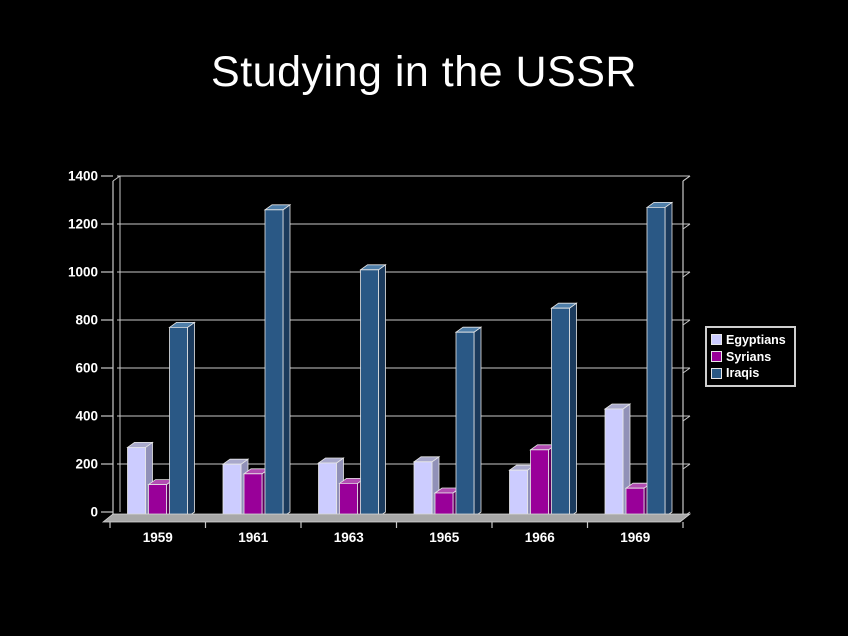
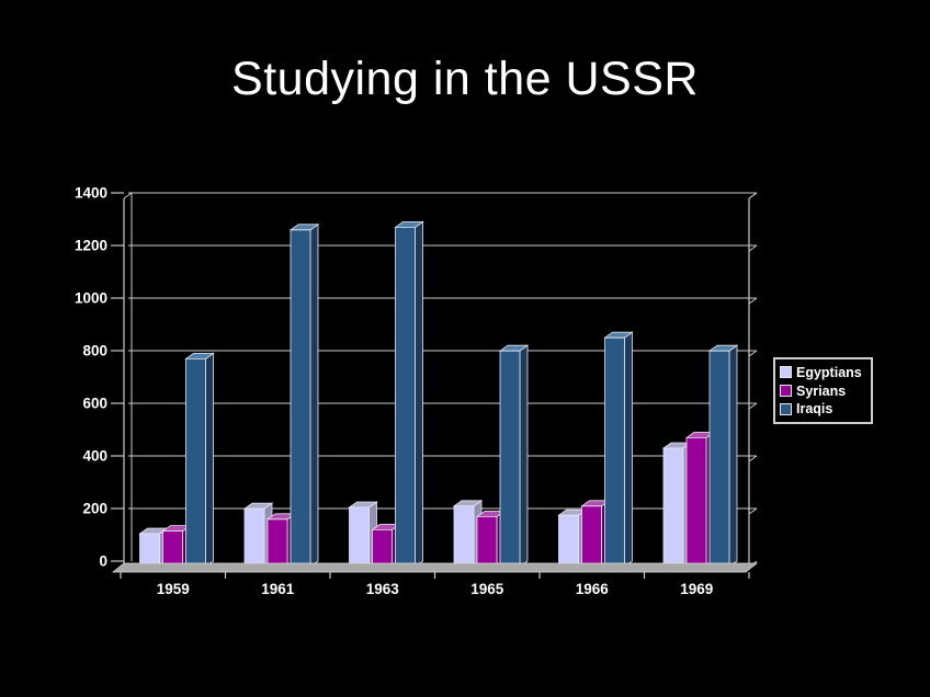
Egyptians/1959: 290 -> 120
Iraqis/1963: 1030 -> 1290
Syrians/1965: 100 -> 190
Iraqis/1965: 770 -> 820
Syrians/1966: 280 -> 230
Syrians/1969: 120 -> 490
Iraqis/1969: 1290 -> 820
